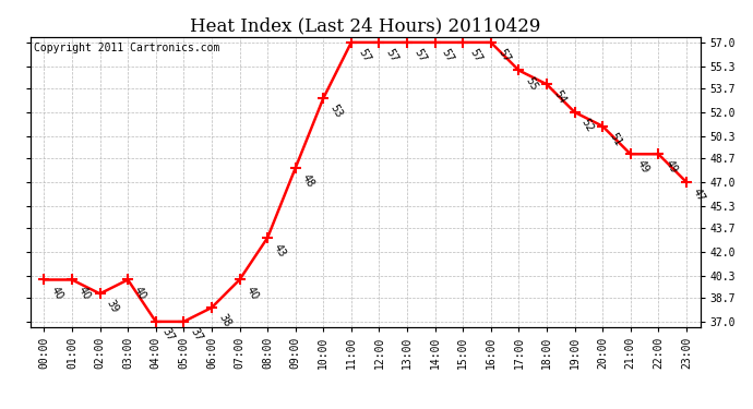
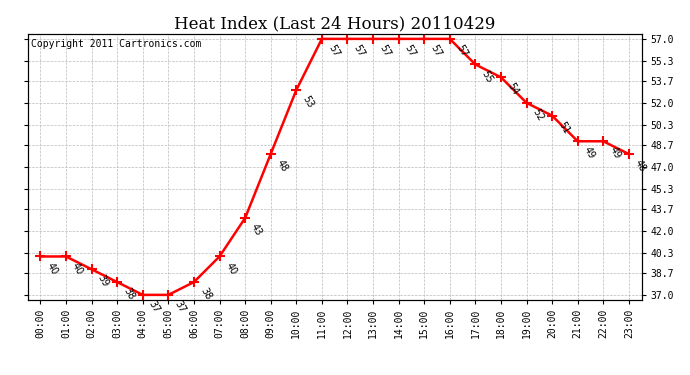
03:00: 40 -> 38
23:00: 47 -> 48
